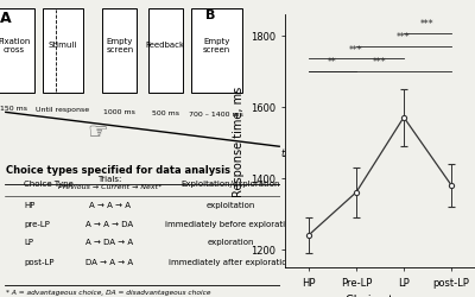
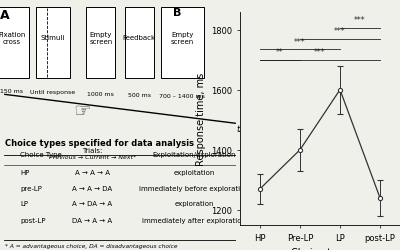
HP: 1240 -> 1270
Pre-LP: 1360 -> 1400
LP: 1570 -> 1600
post-LP: 1380 -> 1240
